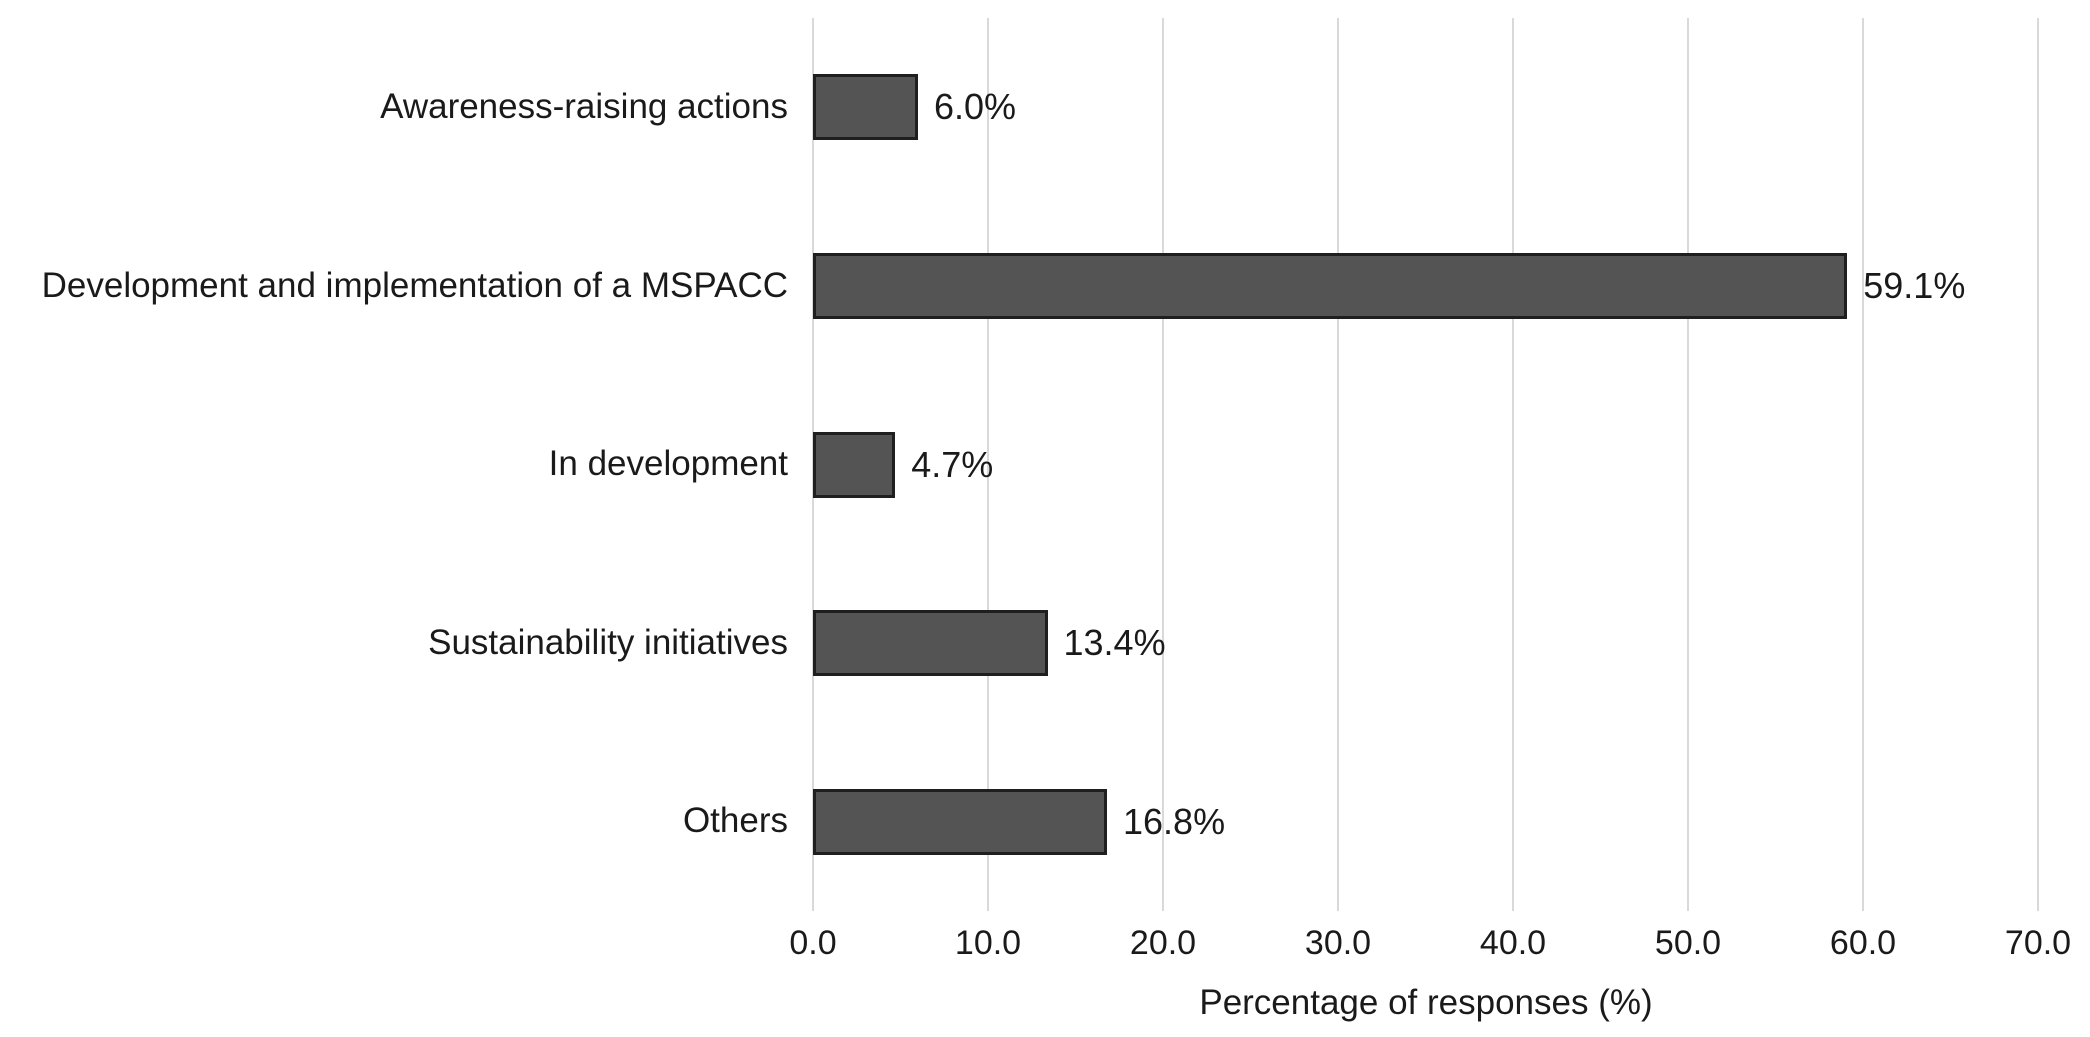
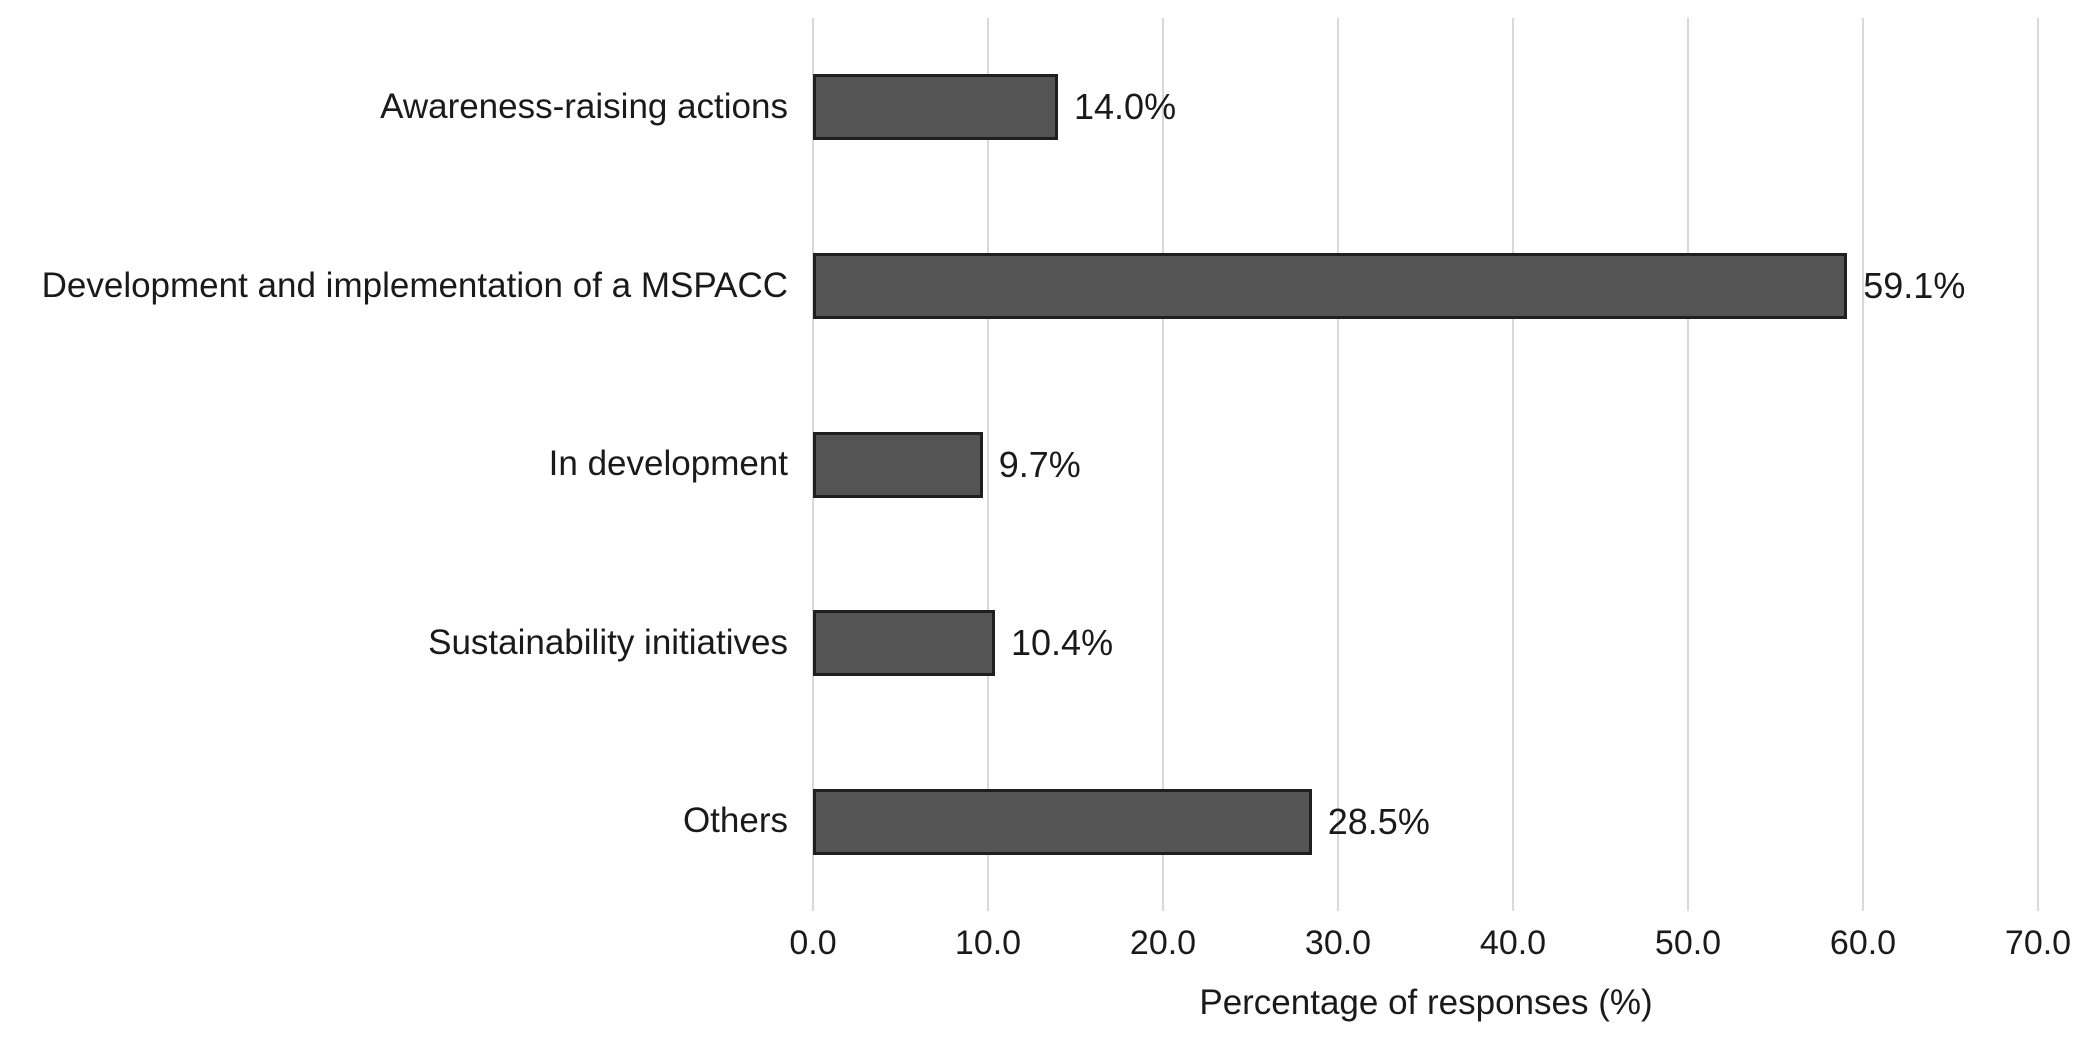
Awareness-raising actions: 6.0% -> 14.0%
In development: 4.7% -> 9.7%
Sustainability initiatives: 13.4% -> 10.4%
Others: 16.8% -> 28.5%
